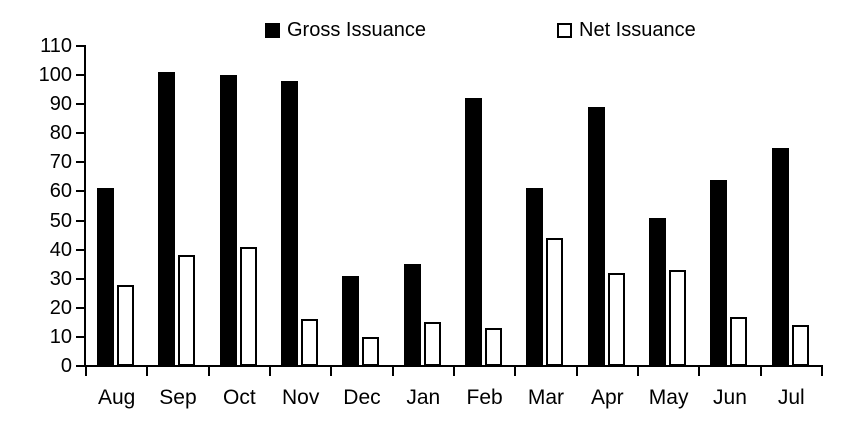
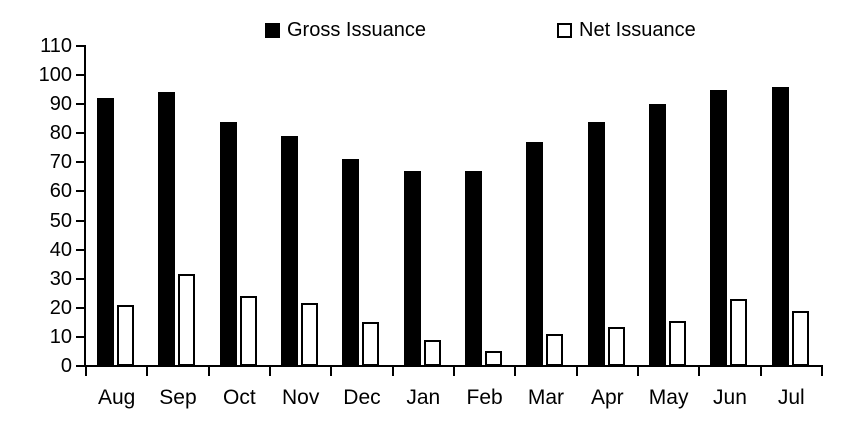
Gross Issuance/Aug: 61 -> 92
Net Issuance/Aug: 28 -> 21
Gross Issuance/Sep: 101 -> 94
Net Issuance/Sep: 38 -> 32
Gross Issuance/Oct: 100 -> 84
Net Issuance/Oct: 41 -> 24
Gross Issuance/Nov: 98 -> 79
Net Issuance/Nov: 16 -> 22
Gross Issuance/Dec: 31 -> 71
Net Issuance/Dec: 10 -> 15
Gross Issuance/Jan: 35 -> 67
Net Issuance/Jan: 15 -> 9
Gross Issuance/Feb: 92 -> 67
Net Issuance/Feb: 13 -> 5
Gross Issuance/Mar: 61 -> 77
Net Issuance/Mar: 44 -> 11
Gross Issuance/Apr: 89 -> 84
Net Issuance/Apr: 32 -> 14
Gross Issuance/May: 51 -> 90
Net Issuance/May: 33 -> 16
Gross Issuance/Jun: 64 -> 95
Net Issuance/Jun: 17 -> 23
Gross Issuance/Jul: 75 -> 96
Net Issuance/Jul: 14 -> 19
